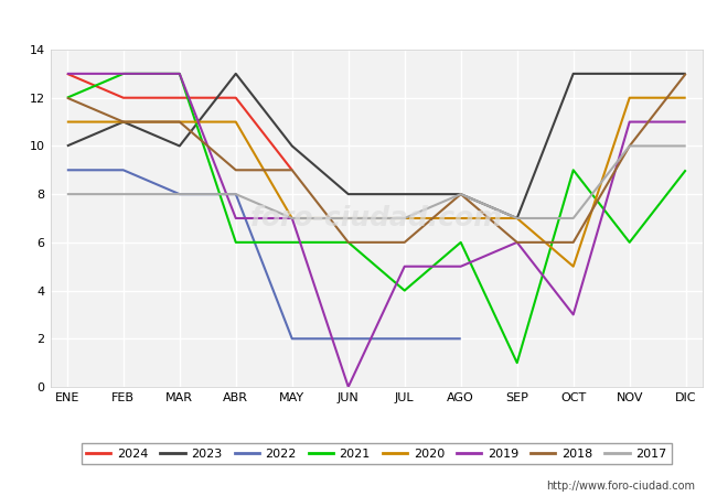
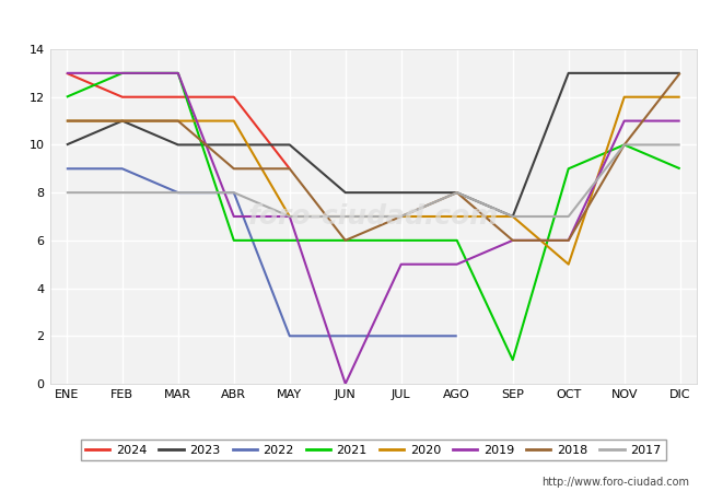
2018/ENE: 12 -> 11
2023/ABR: 13 -> 10
2021/JUL: 4 -> 6
2018/JUL: 6 -> 7
2019/OCT: 3 -> 6
2021/NOV: 6 -> 10
